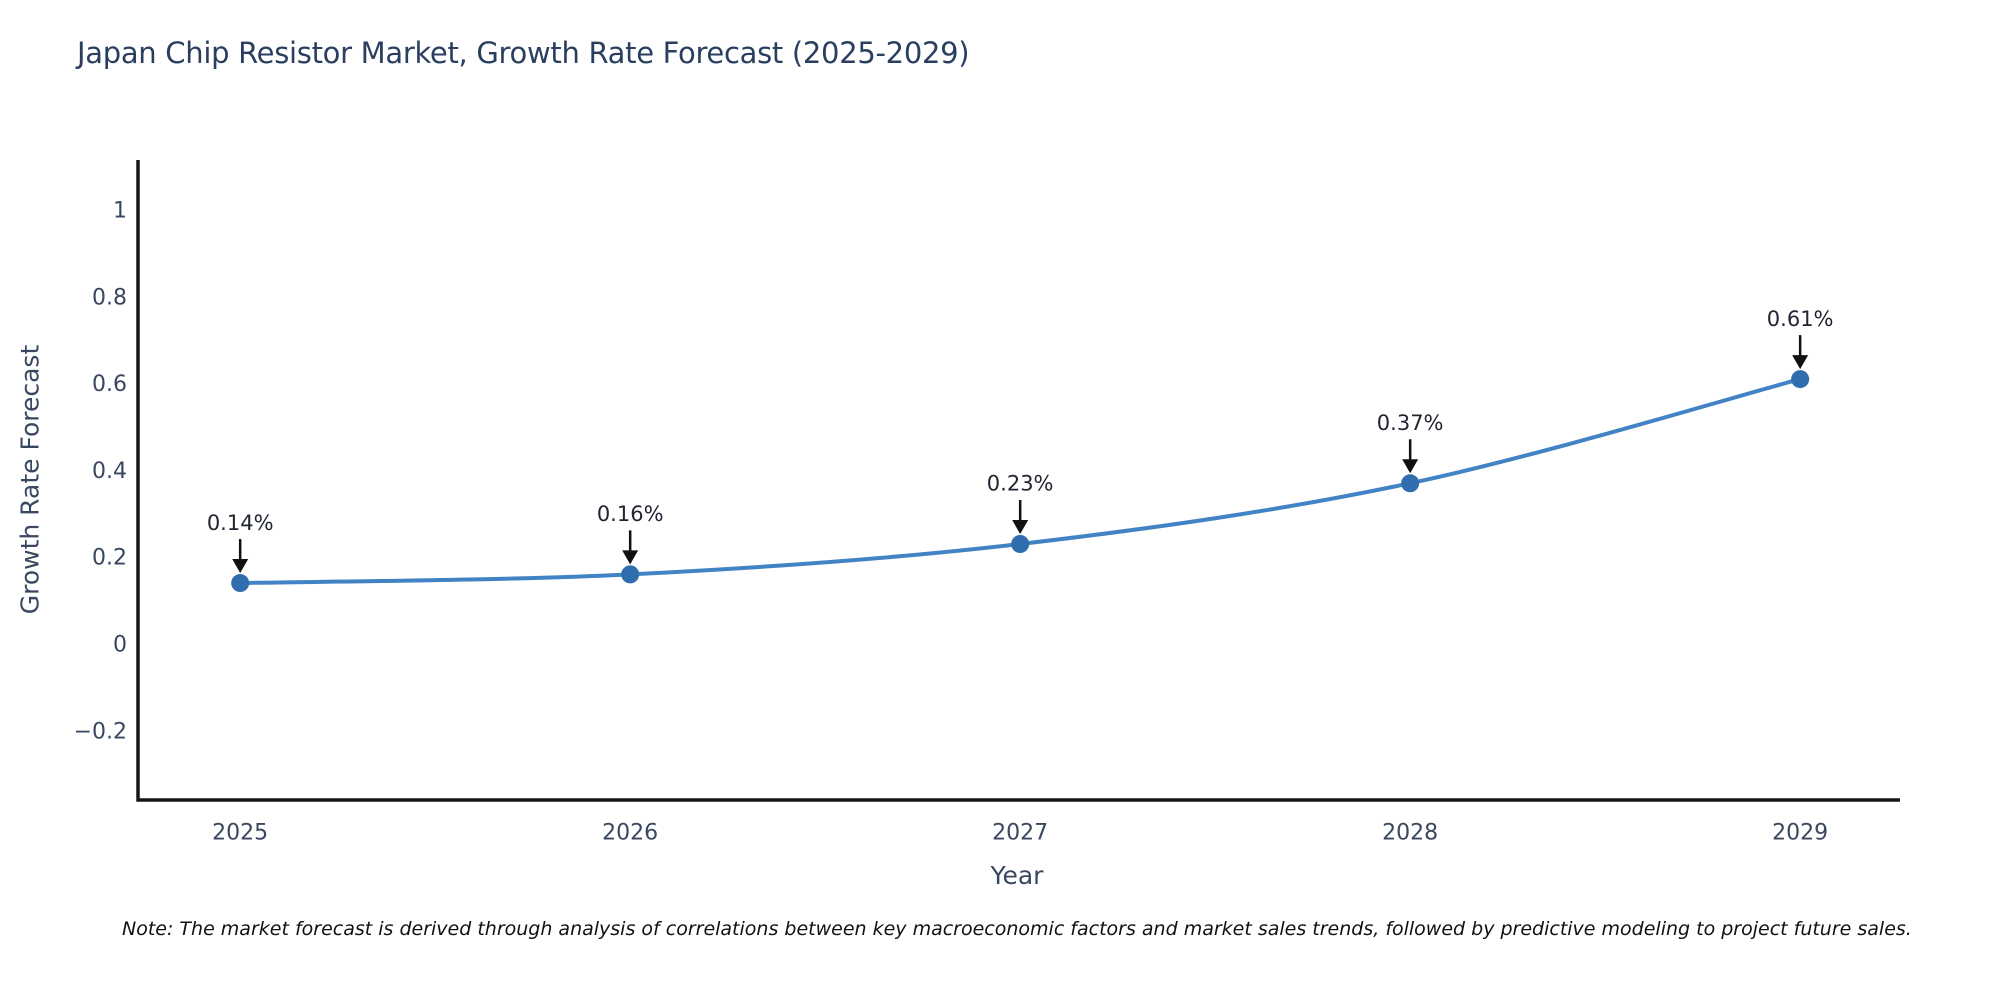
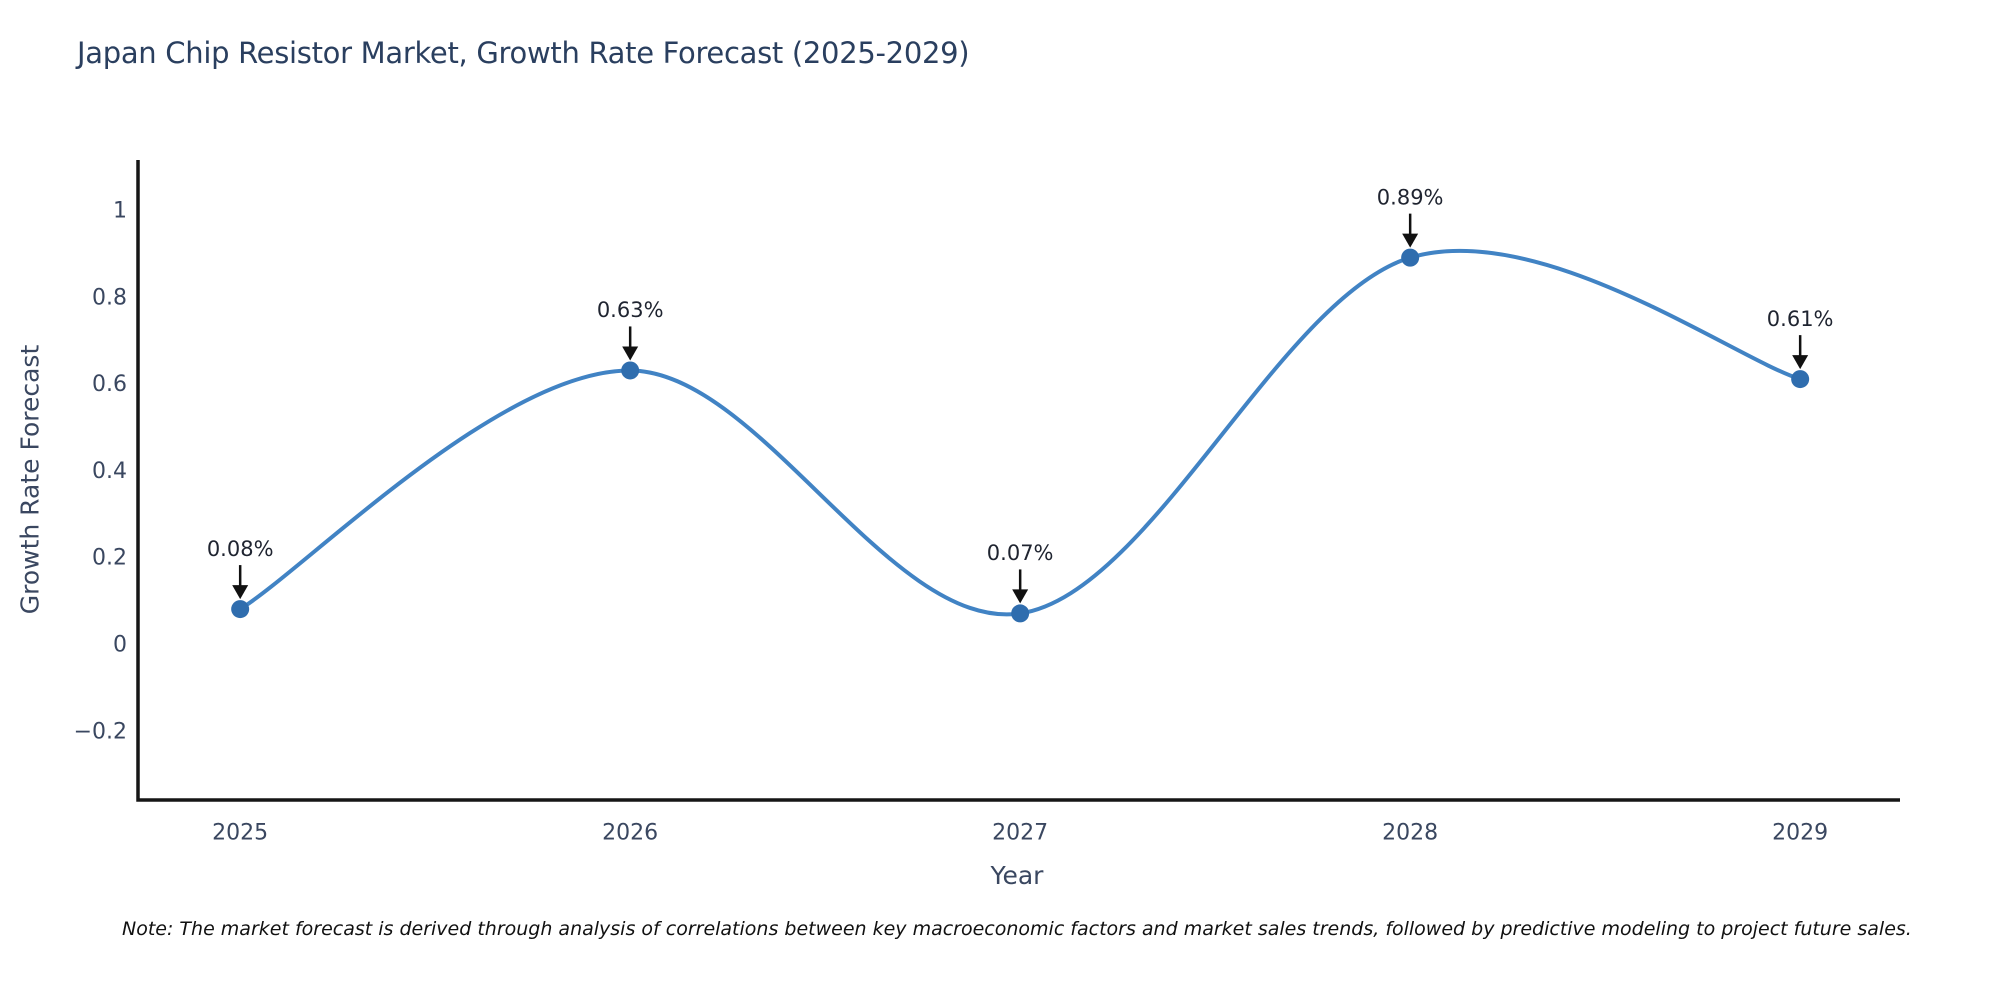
2025: 0.14% -> 0.08%
2026: 0.16% -> 0.63%
2027: 0.23% -> 0.07%
2028: 0.37% -> 0.89%
